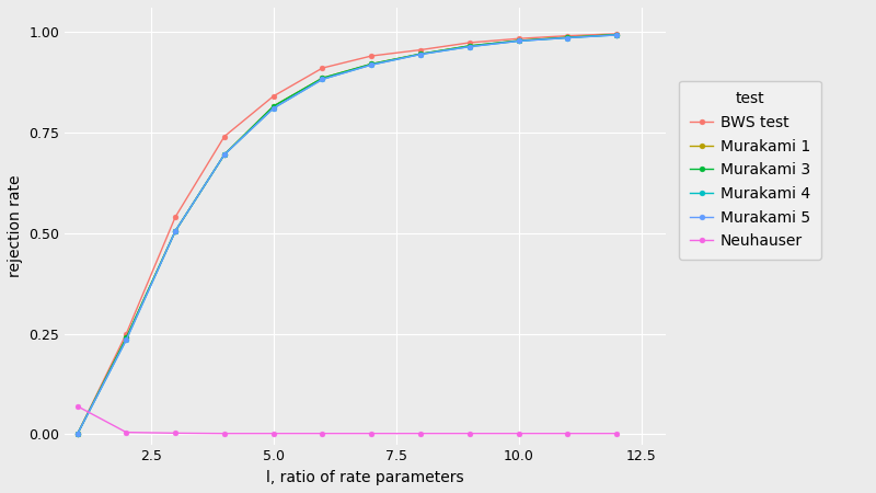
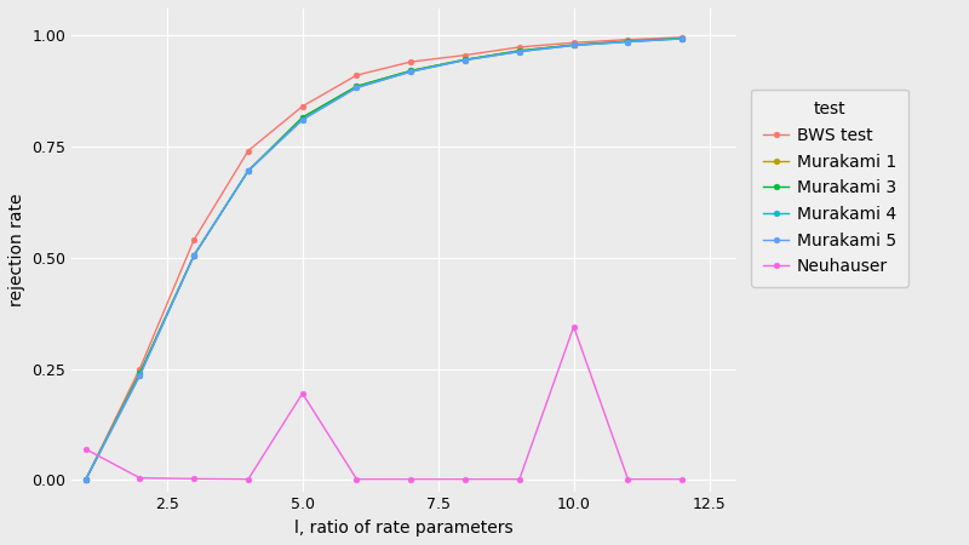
Neuhauser/5.0: 0.002 -> 0.195
Neuhauser/10.0: 0.002 -> 0.345
